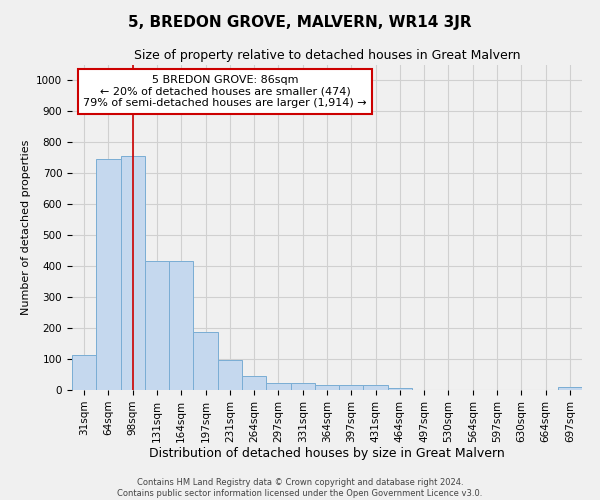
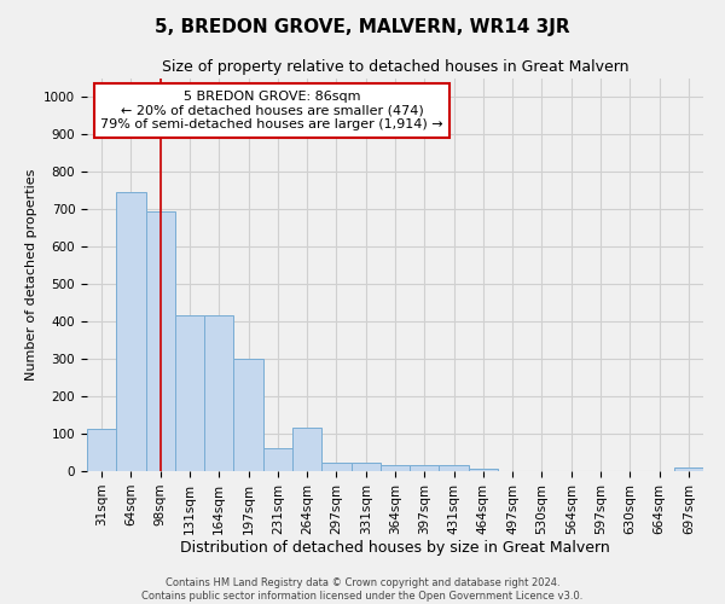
98sqm: 757 -> 695
197sqm: 187 -> 300
231sqm: 97 -> 60
264sqm: 44 -> 115
